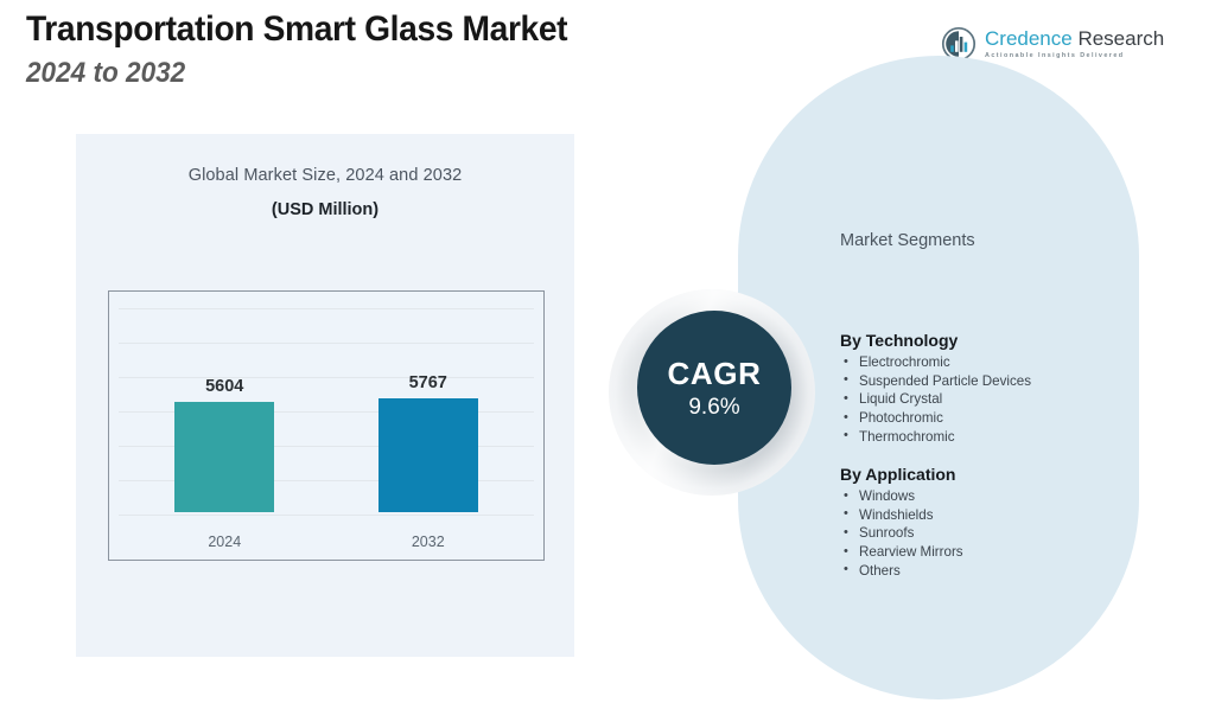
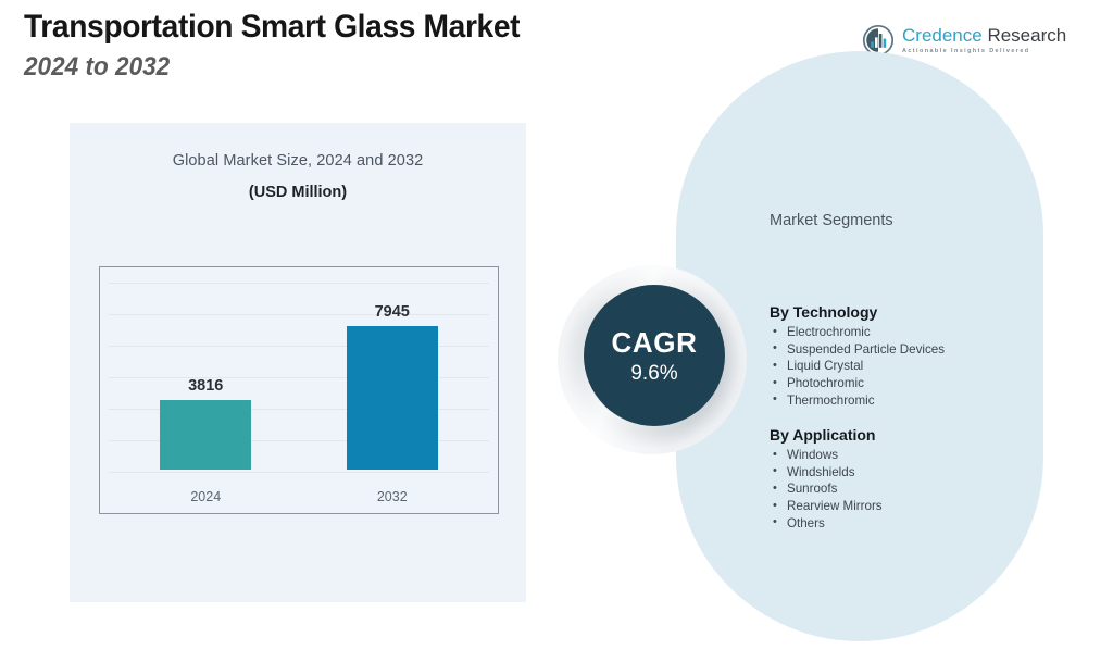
2024: 5604 -> 3816
2032: 5767 -> 7945
